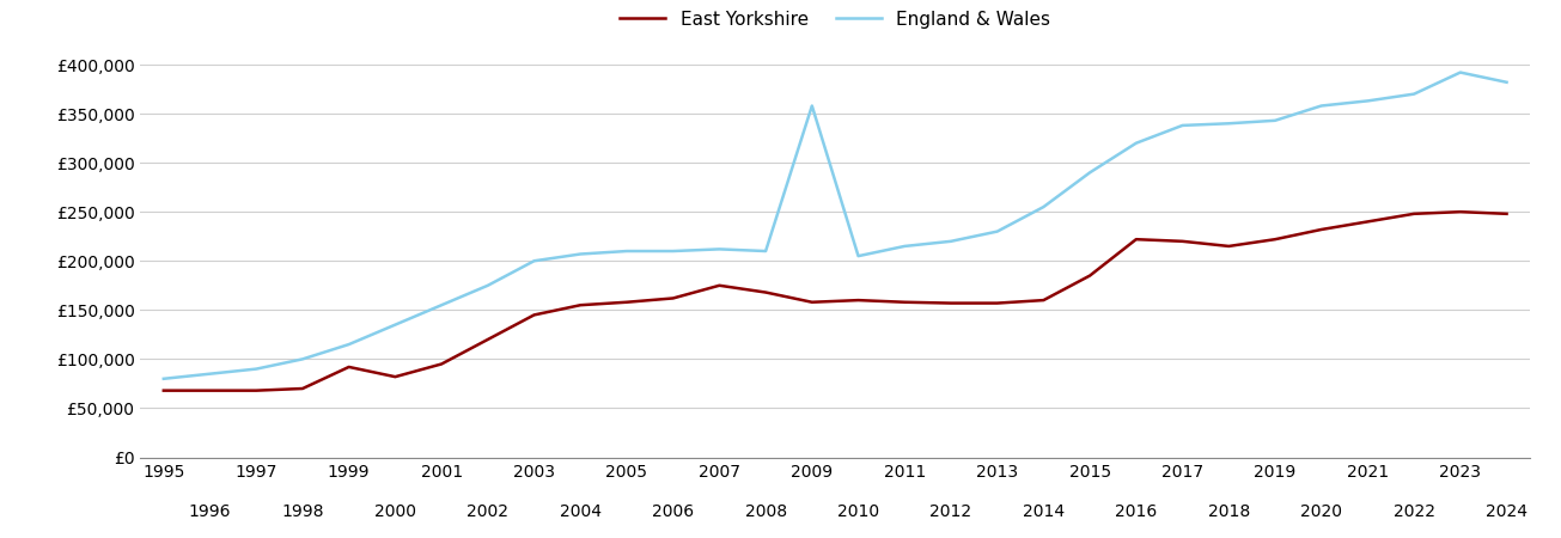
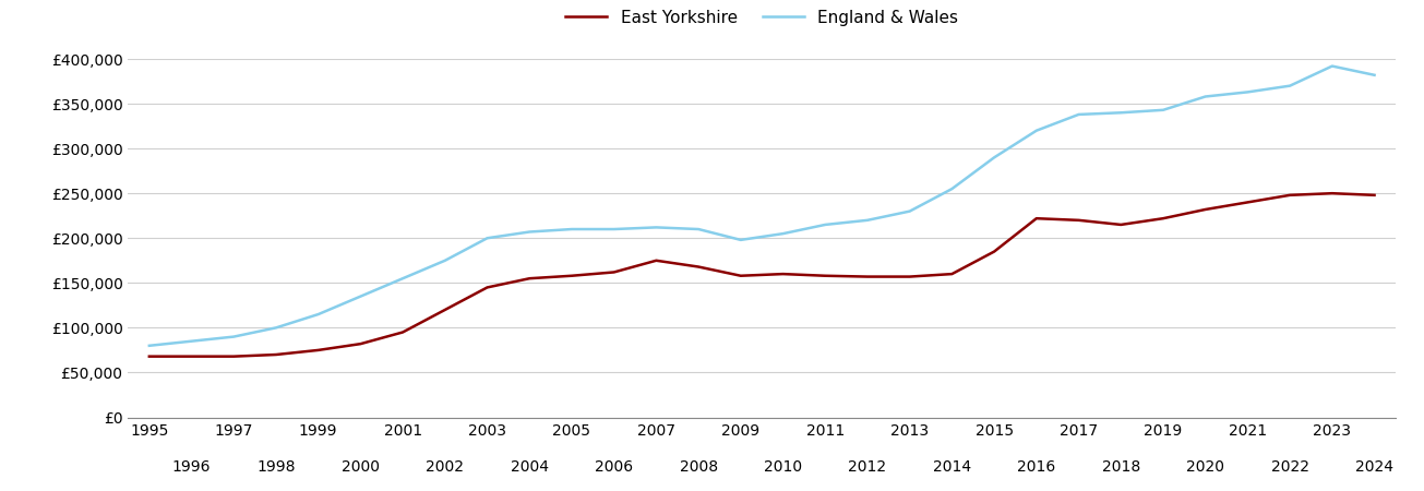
East Yorkshire/1999: £92,000 -> £75,000
England & Wales/2009: £358,000 -> £198,000
